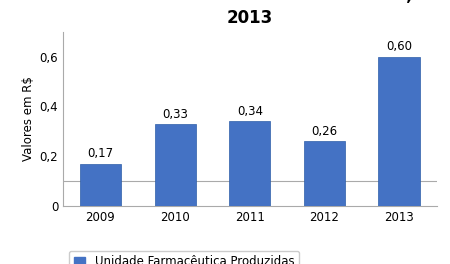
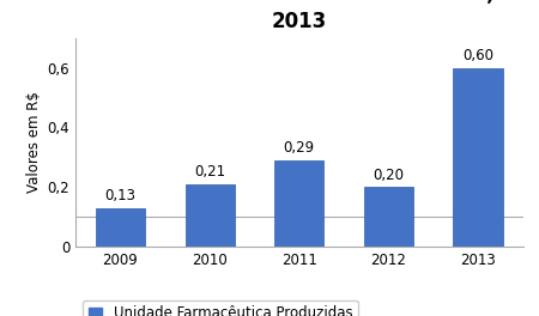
2009: 0,17 -> 0,13
2010: 0,33 -> 0,21
2011: 0,34 -> 0,29
2012: 0,26 -> 0,20
